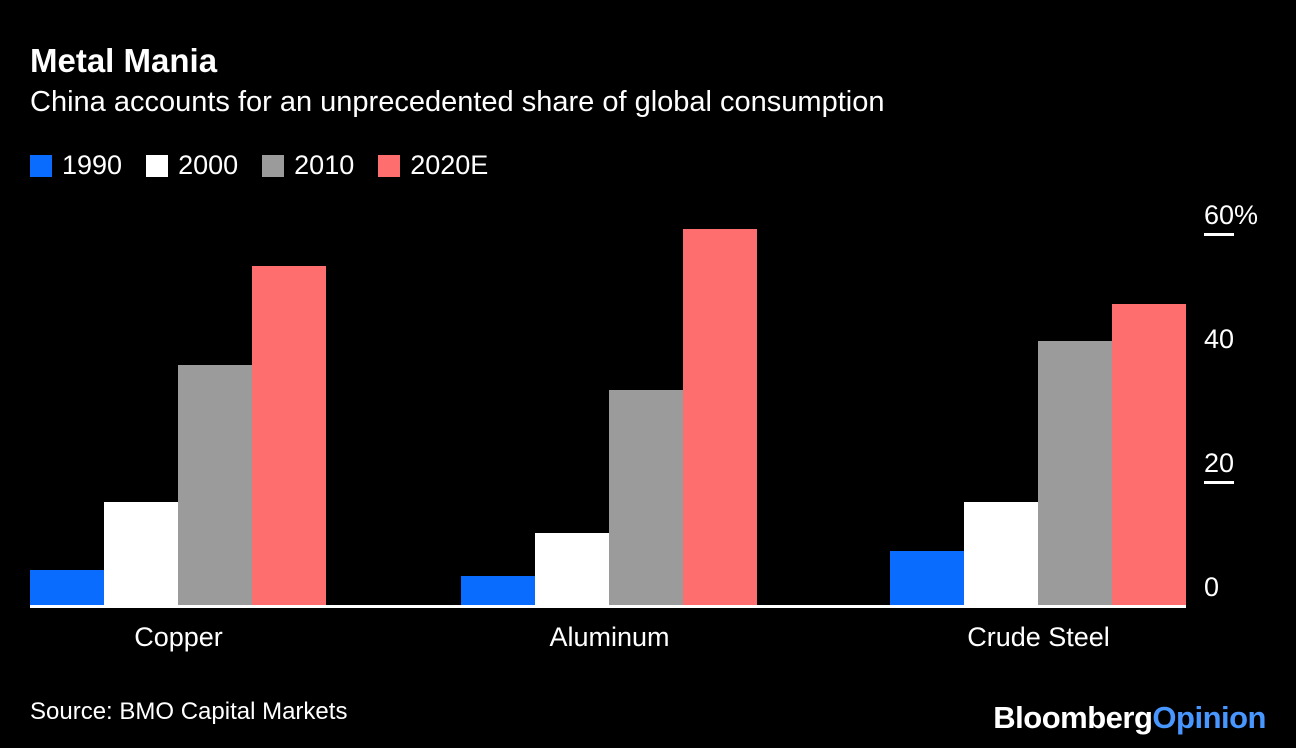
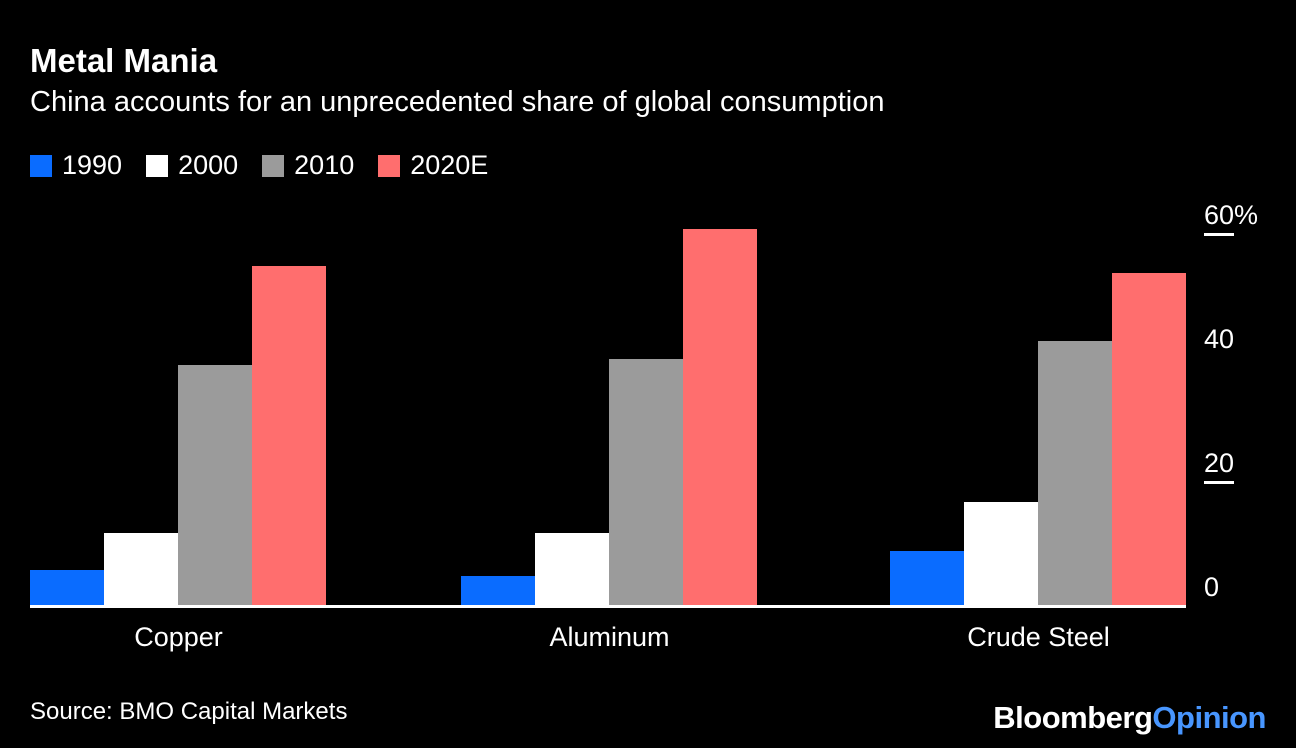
2000/Copper: 17% -> 12%
2010/Aluminum: 35% -> 40%
2020E/Crude Steel: 49% -> 54%
